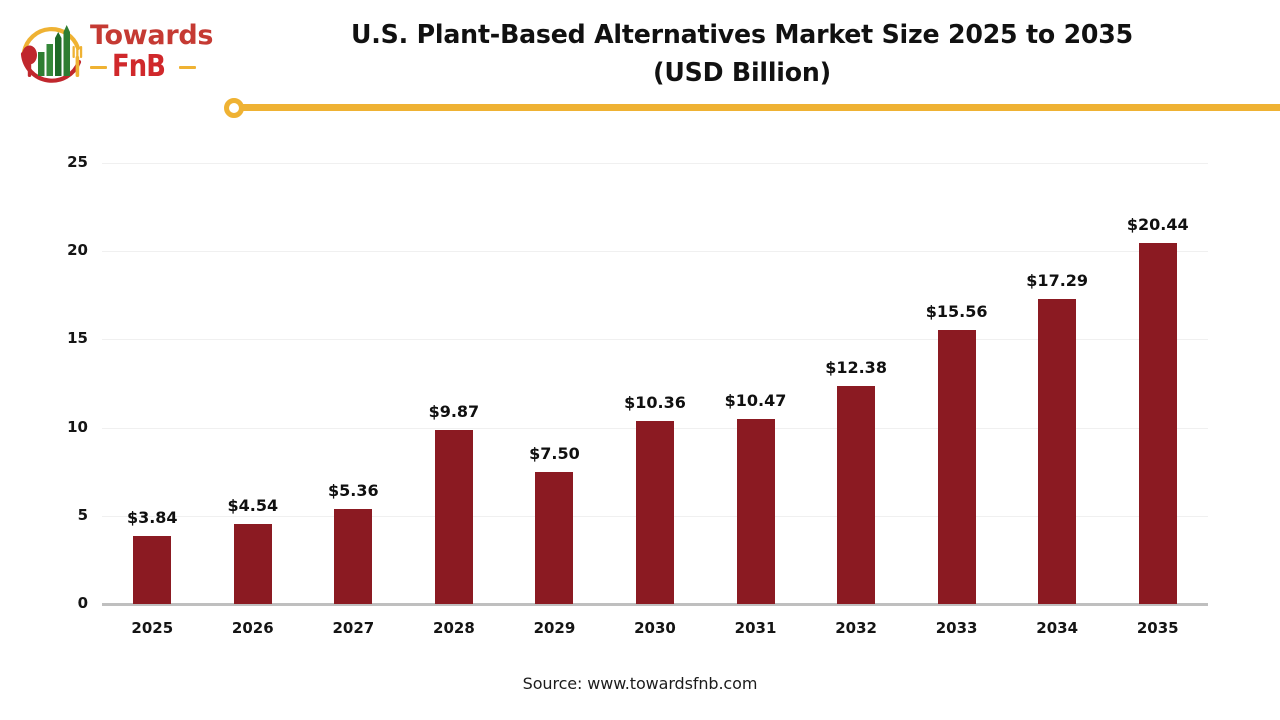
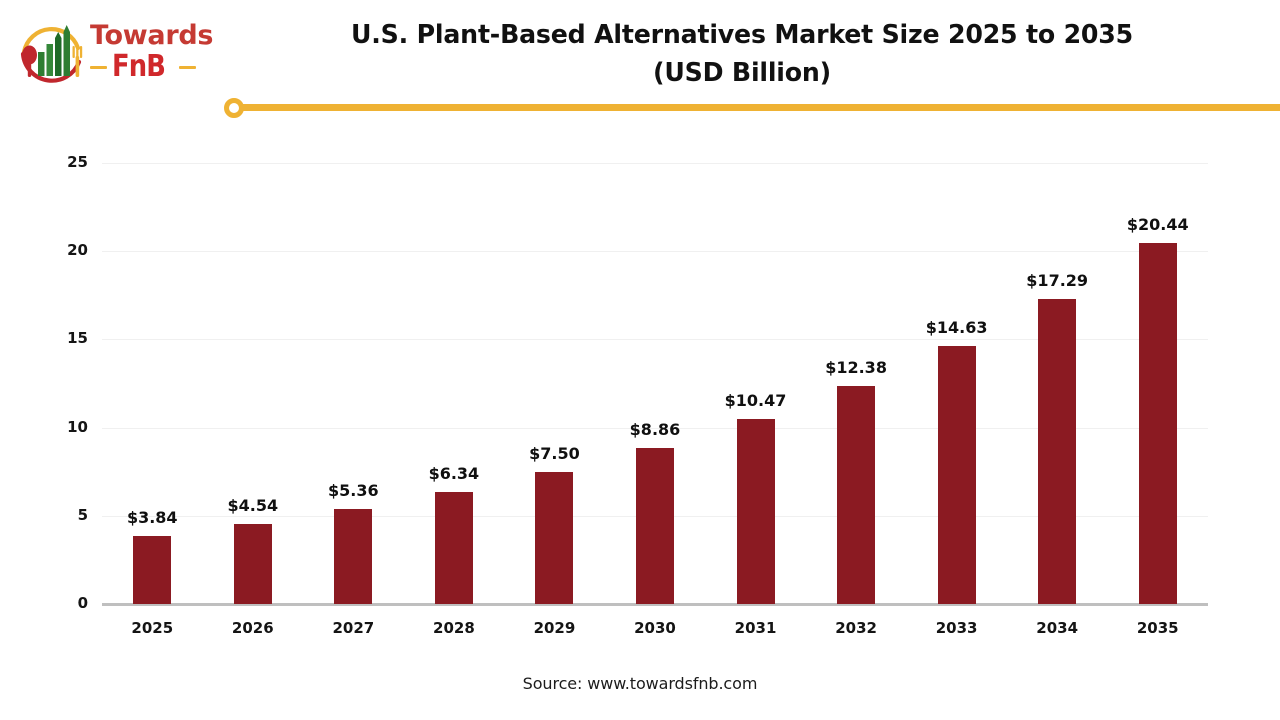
2028: $9.87 -> $6.34
2030: $10.36 -> $8.86
2033: $15.56 -> $14.63
